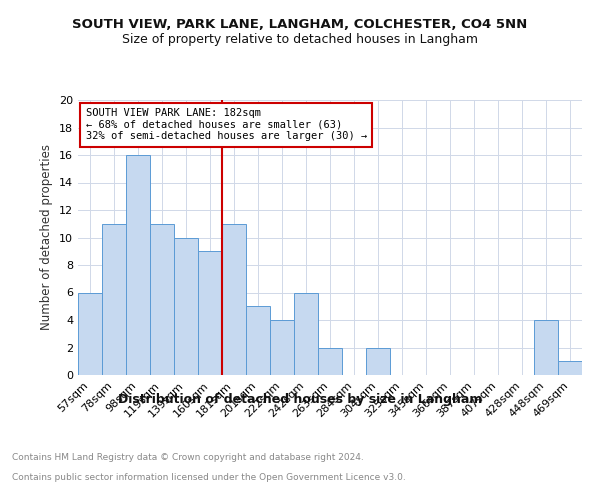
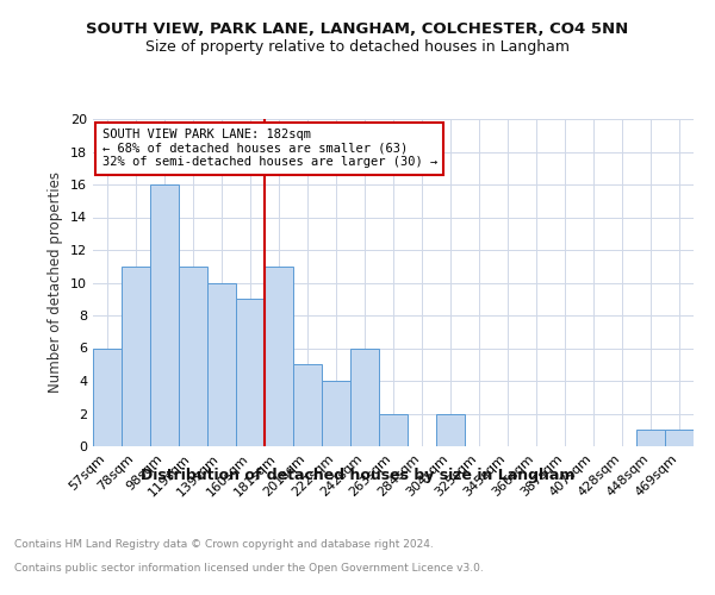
448sqm: 4 -> 1
